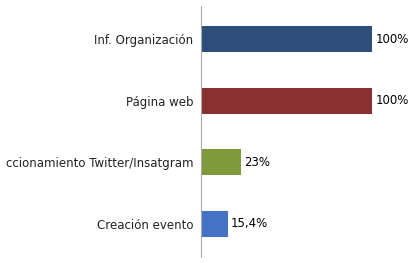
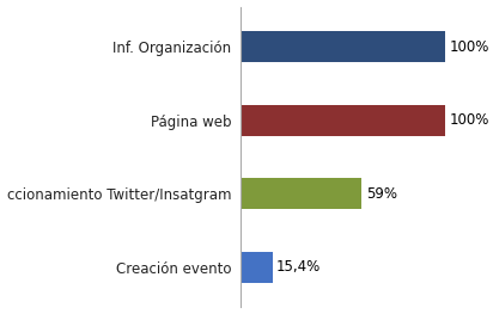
ccionamiento Twitter/Insatgram: 23% -> 59%
